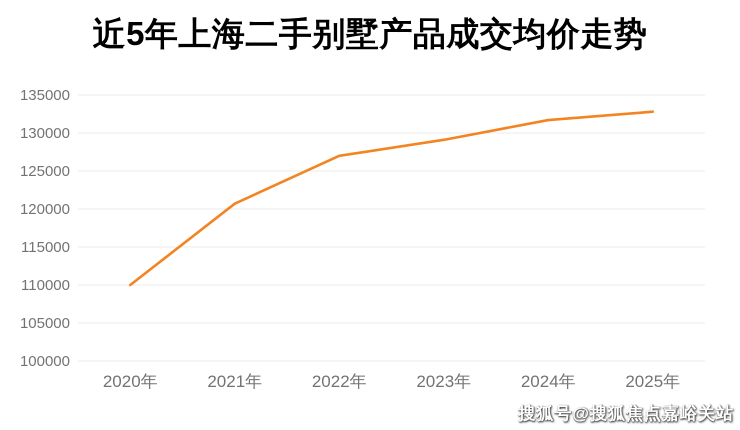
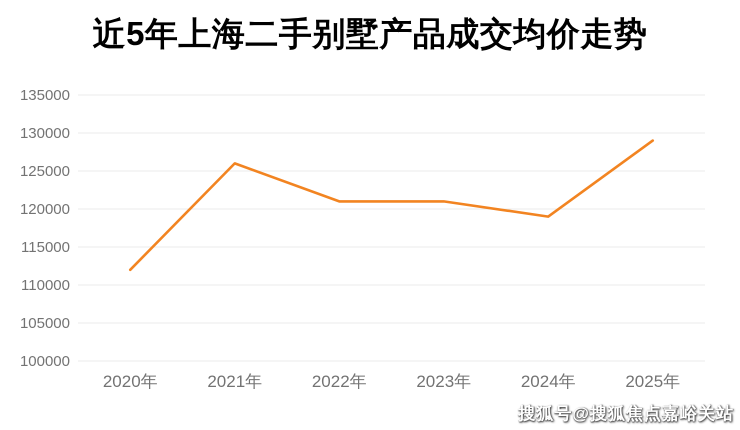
2020年: 110000 -> 112000
2021年: 121000 -> 126000
2022年: 127000 -> 121000
2023年: 129000 -> 121000
2024年: 132000 -> 119000
2025年: 133000 -> 129000
